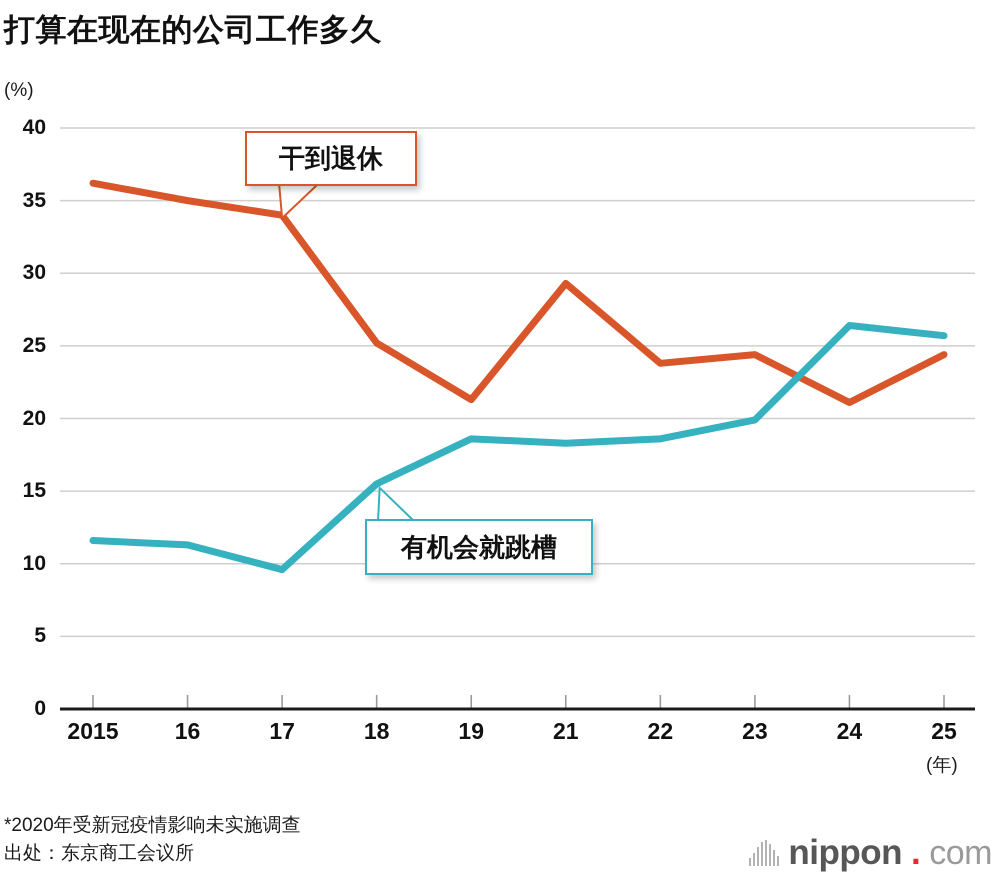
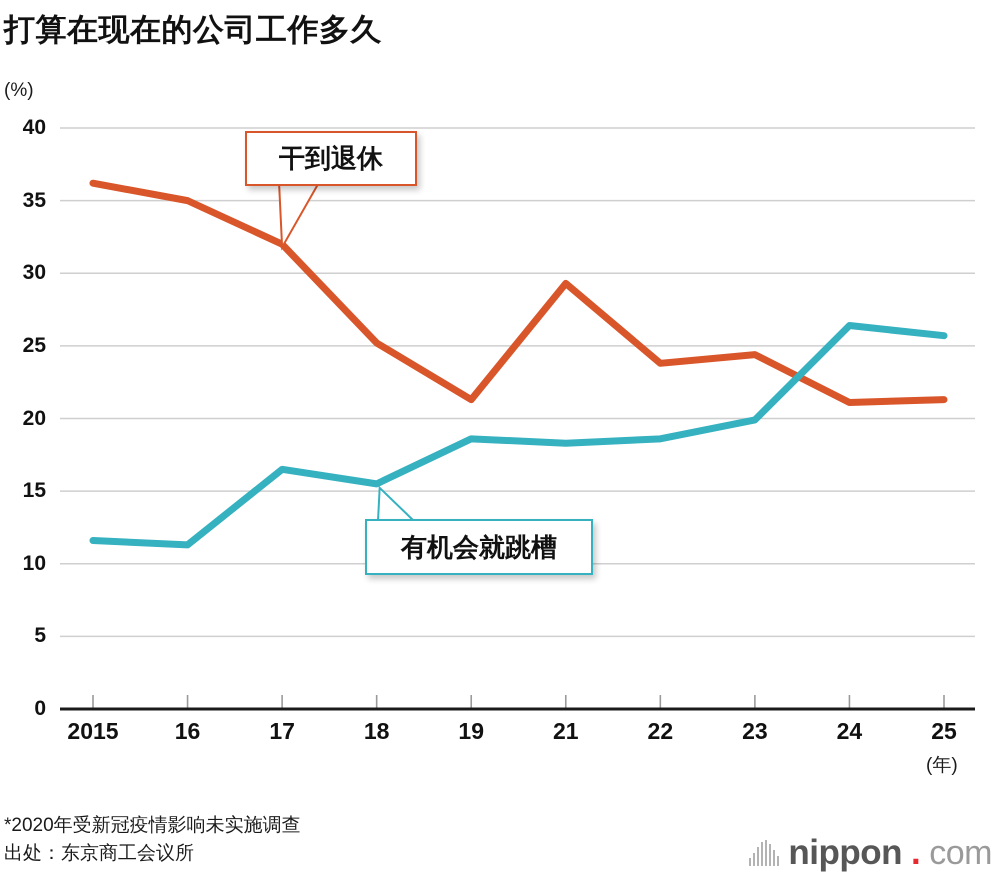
干到退休/17: 34.0 -> 32.0
有机会就跳槽/17: 9.6 -> 16.5
干到退休/25: 24.4 -> 21.3
